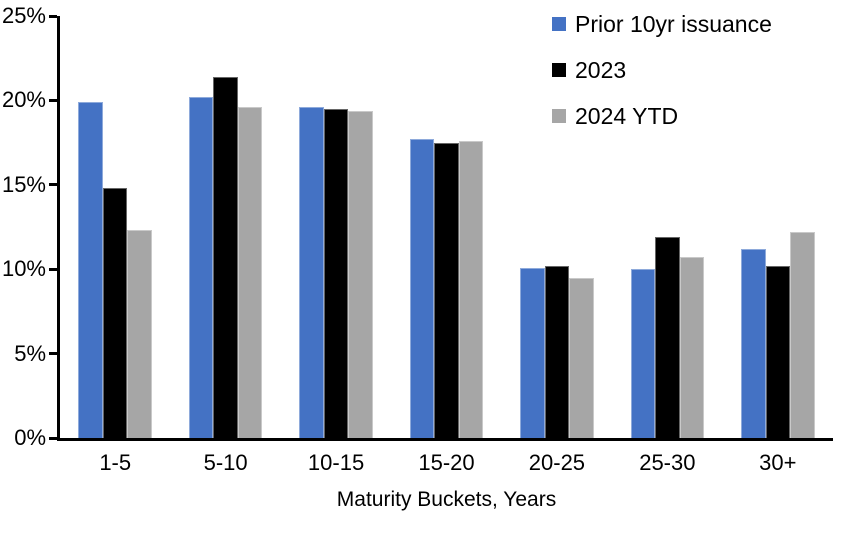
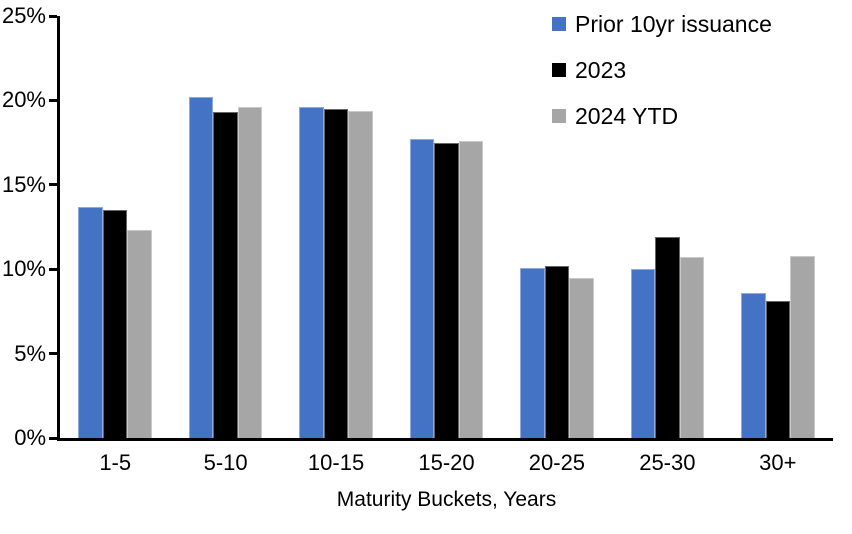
Prior 10yr issuance/1-5: 19.9% -> 13.7%
2023/1-5: 14.8% -> 13.5%
2023/5-10: 21.4% -> 19.3%
Prior 10yr issuance/30+: 11.2% -> 8.6%
2023/30+: 10.2% -> 8.1%
2024 YTD/30+: 12.2% -> 10.8%
